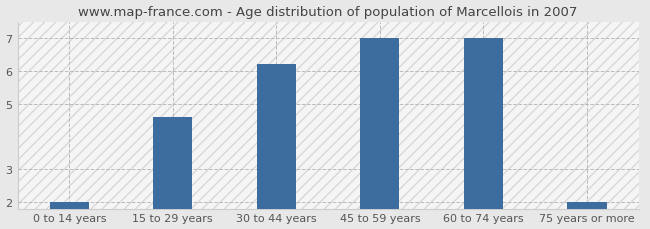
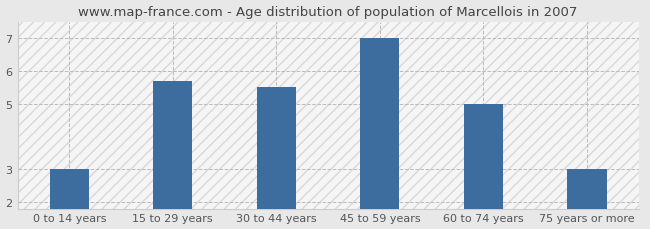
0 to 14 years: 2.0 -> 3.0
15 to 29 years: 4.6 -> 5.7
30 to 44 years: 6.2 -> 5.5
60 to 74 years: 7.0 -> 5.0
75 years or more: 2.0 -> 3.0
